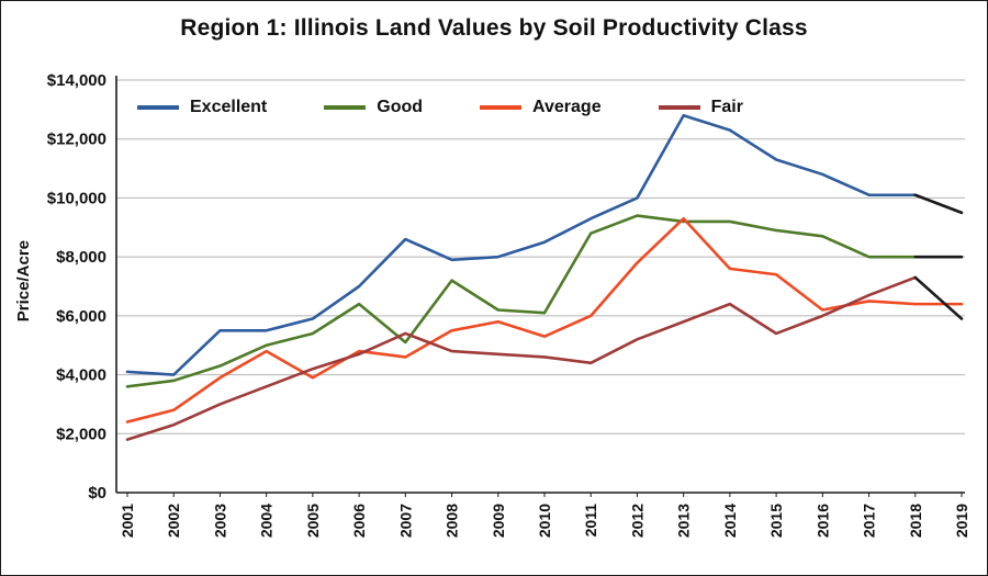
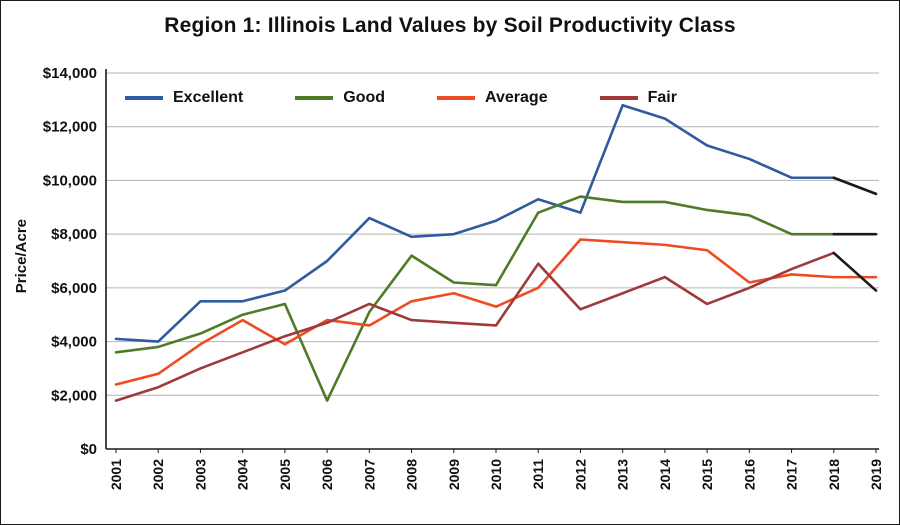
Good/2006: $6400 -> $1800
Fair/2011: $4400 -> $6900
Excellent/2012: $10000 -> $8800
Average/2013: $9300 -> $7700
